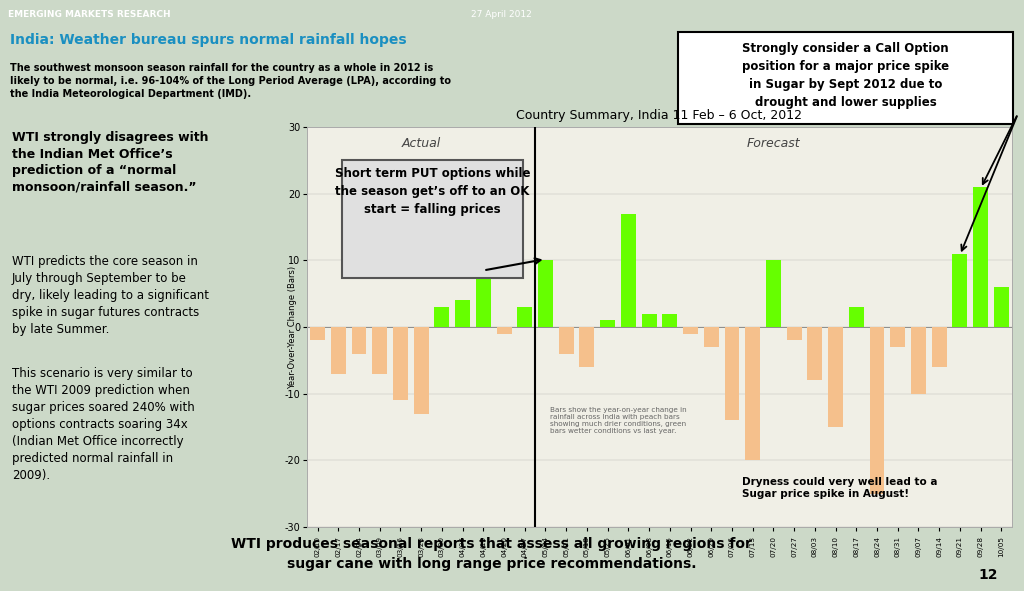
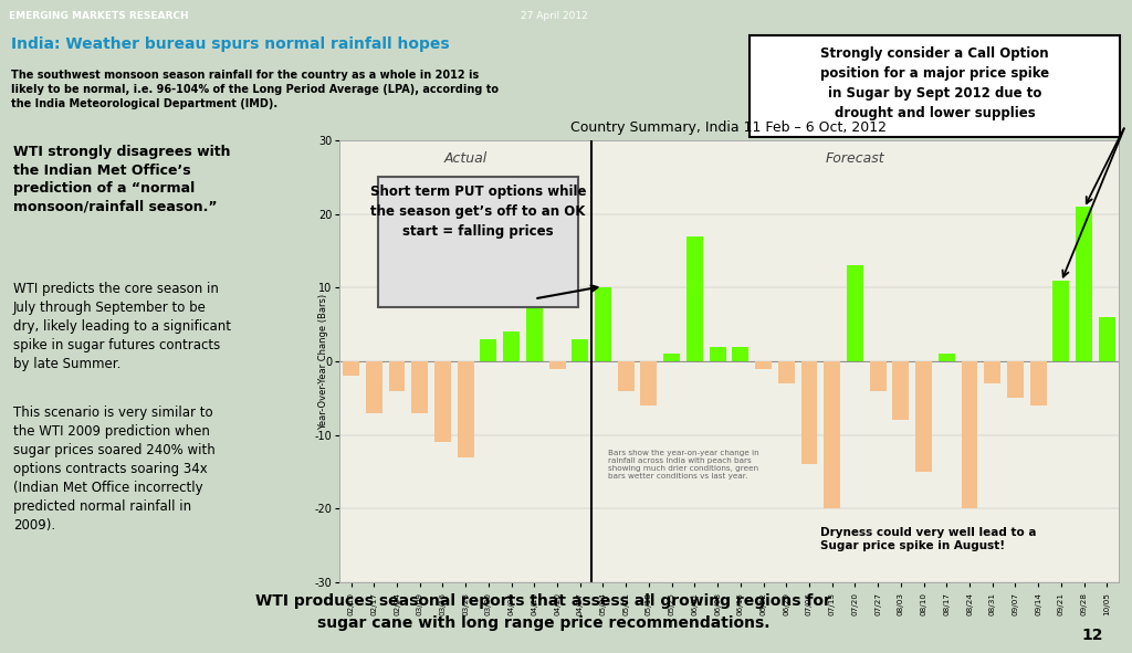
07/20: 10 -> 13
07/27: -2 -> -4
08/17: 3 -> 1
08/24: -25 -> -20
09/07: -10 -> -5
